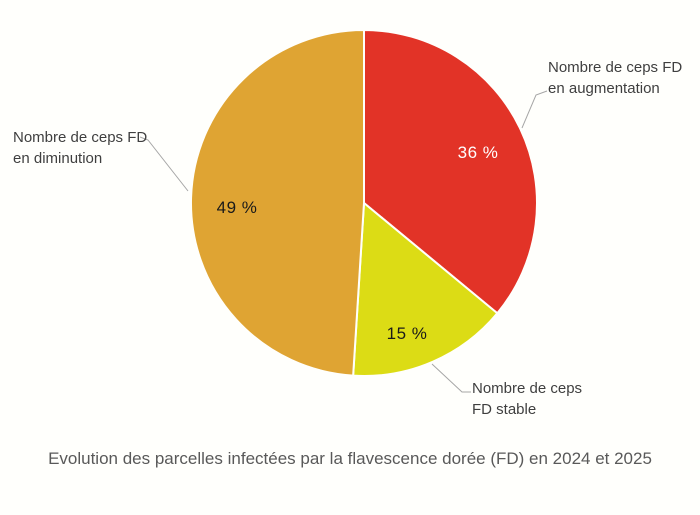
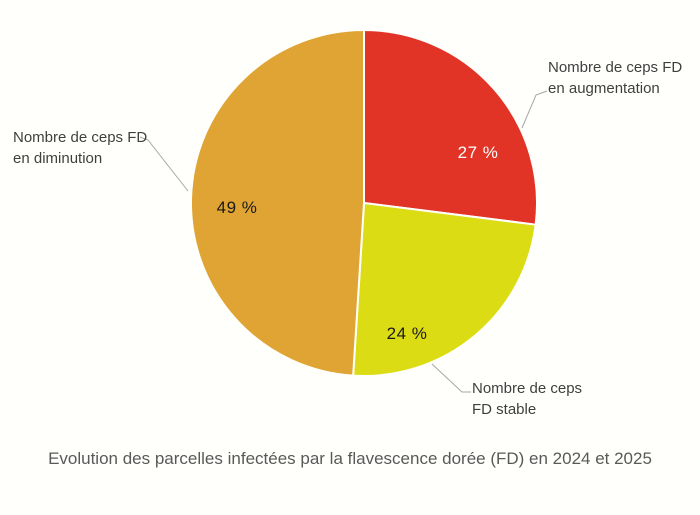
Nombre de ceps FD en augmentation: 36 -> 27
Nombre de ceps FD stable: 15 -> 24
